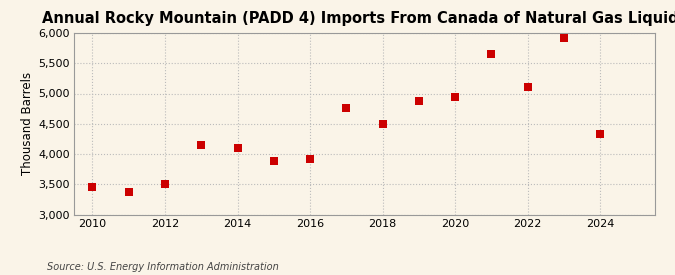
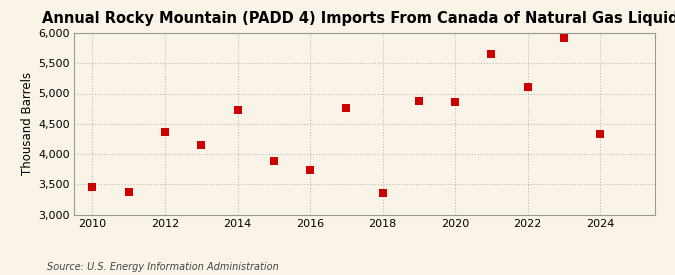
2012: 3,510 -> 4,360
2014: 4,100 -> 4,720
2016: 3,920 -> 3,740
2018: 4,500 -> 3,360
2020: 4,950 -> 4,860
